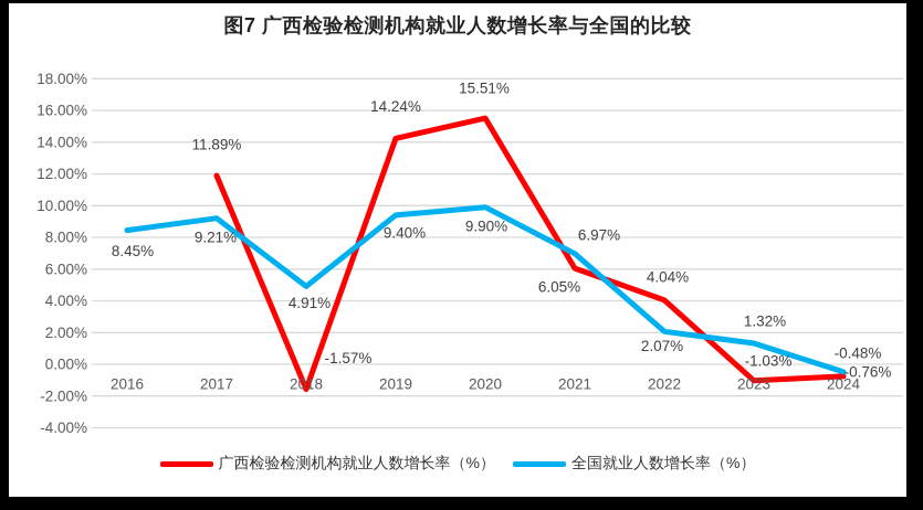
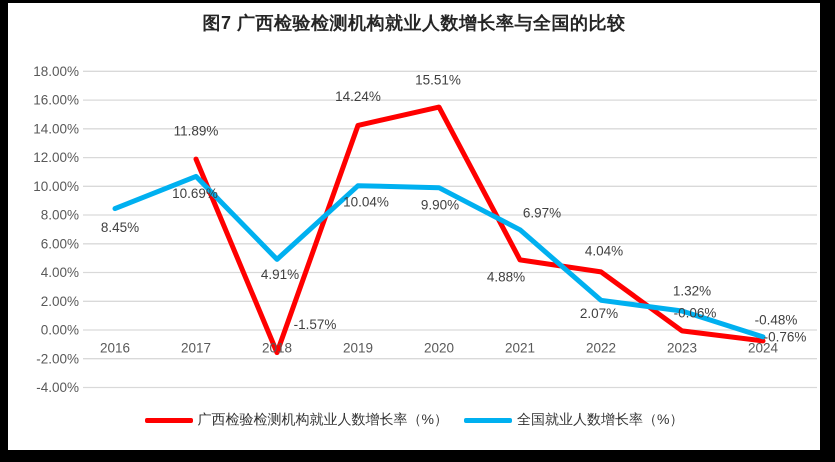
全国就业人数增长率（%）/2017: 9.21% -> 10.69%
全国就业人数增长率（%）/2019: 9.40% -> 10.04%
广西检验检测机构就业人数增长率（%）/2021: 6.05% -> 4.88%
广西检验检测机构就业人数增长率（%）/2023: -1.03% -> -0.06%
